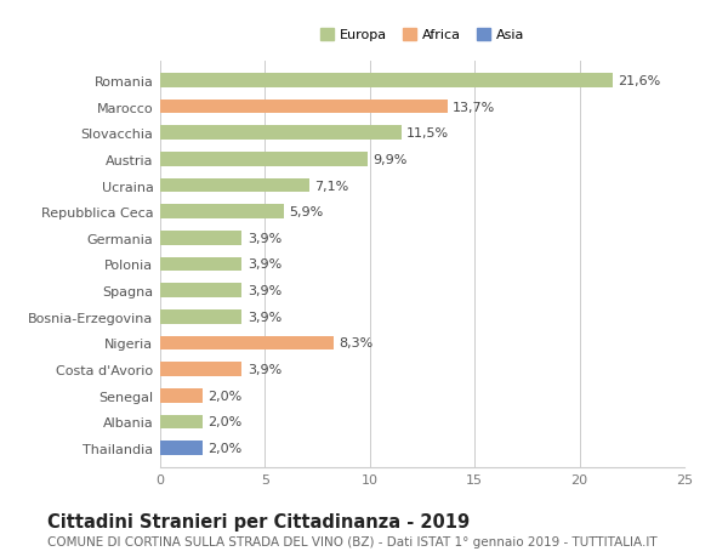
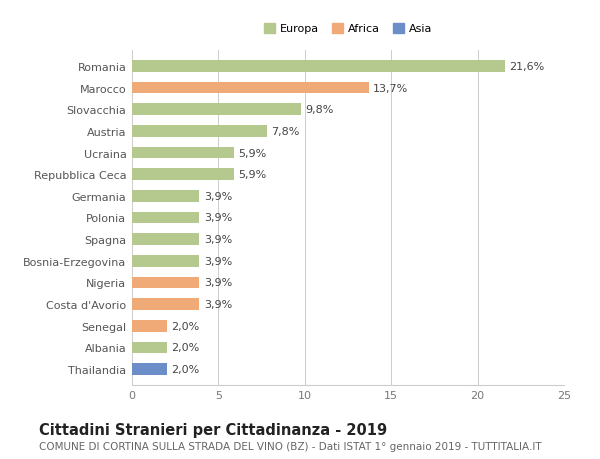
Slovacchia: 11,5% -> 9,8%
Austria: 9,9% -> 7,8%
Ucraina: 7,1% -> 5,9%
Nigeria: 8,3% -> 3,9%
